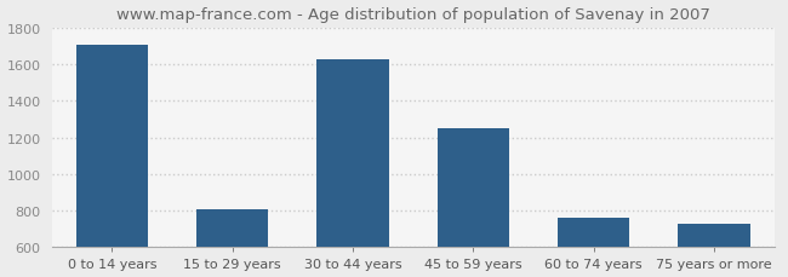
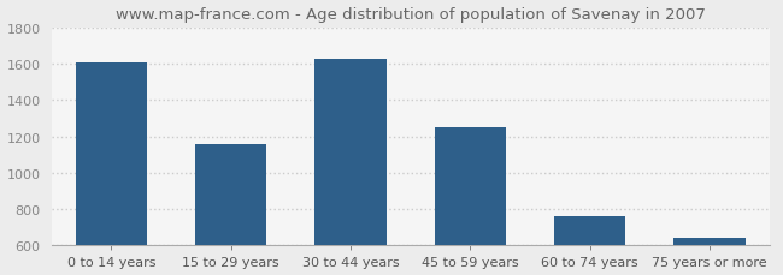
0 to 14 years: 1710 -> 1610
15 to 29 years: 810 -> 1160
75 years or more: 730 -> 640
